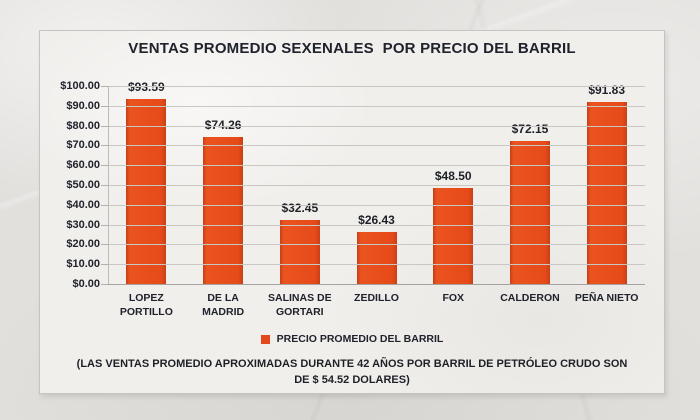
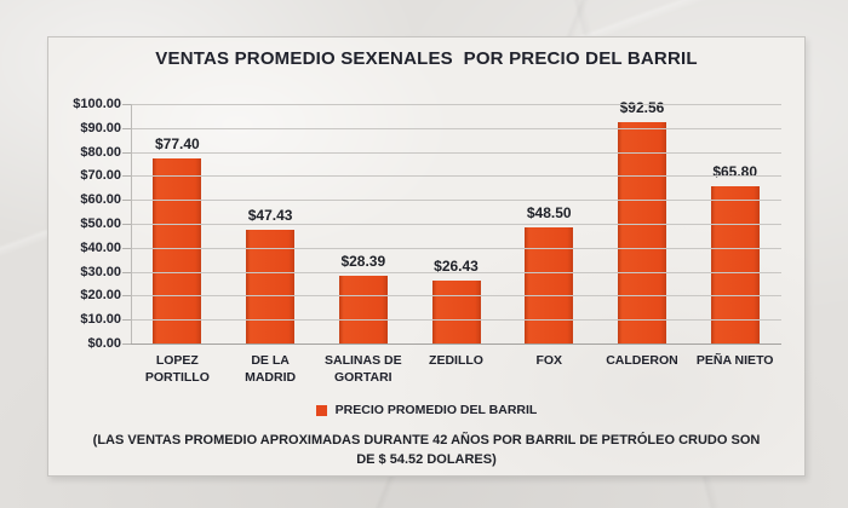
LOPEZ PORTILLO: $93.59 -> $77.40
DE LA MADRID: $74.26 -> $47.43
SALINAS DE GORTARI: $32.45 -> $28.39
CALDERON: $72.15 -> $92.56
PEÑA NIETO: $91.83 -> $65.80
